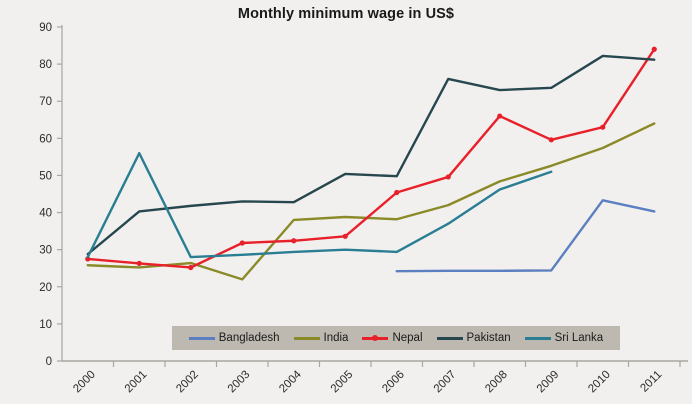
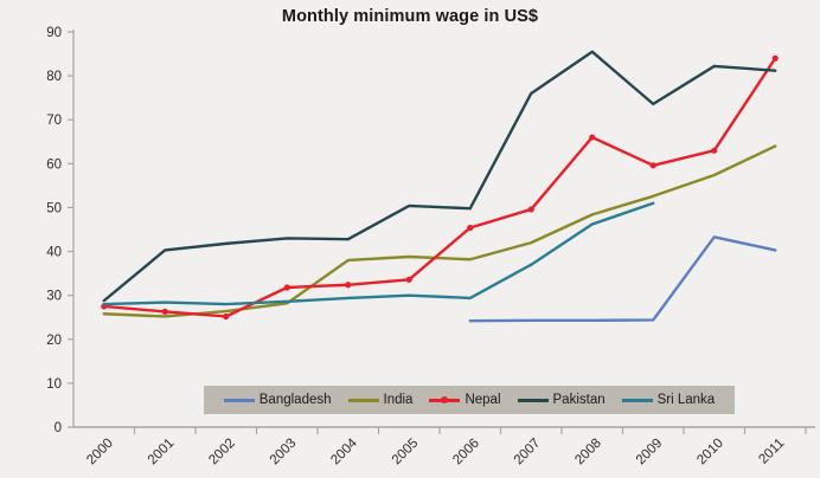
Sri Lanka/2001: 56 -> 28
India/2003: 22 -> 28
Pakistan/2008: 73 -> 86
